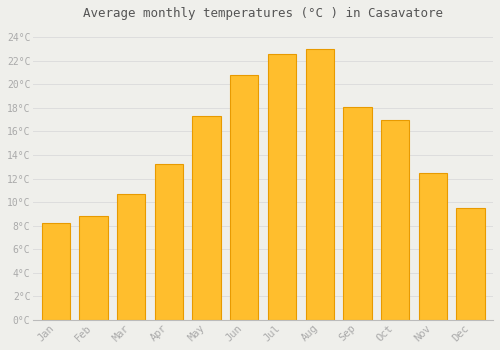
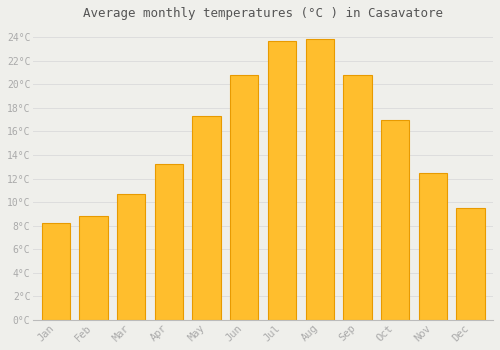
Jul: 22.6°C -> 23.7°C
Aug: 23.0°C -> 23.8°C
Sep: 18.1°C -> 20.8°C
